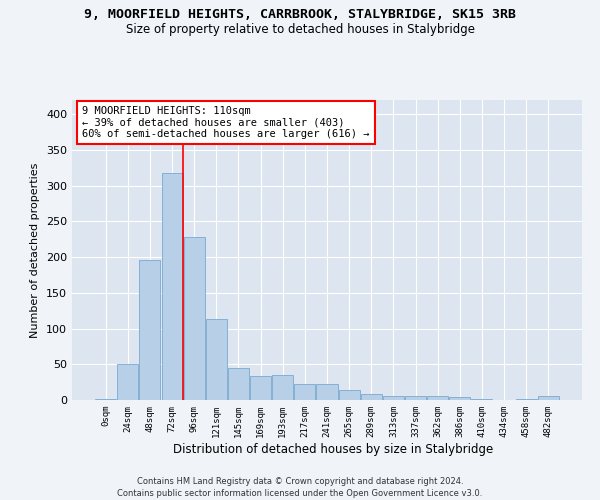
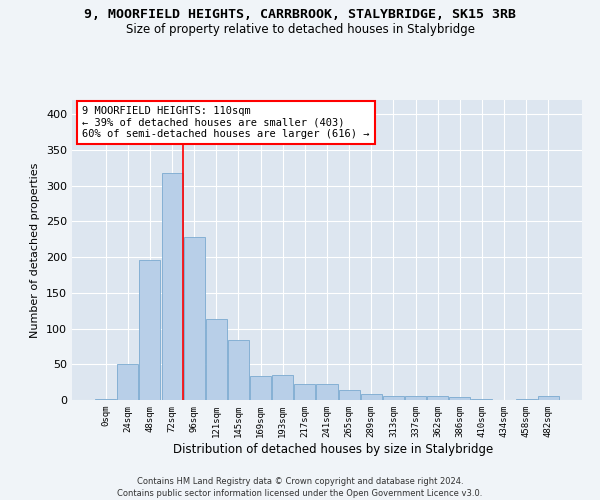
145sqm: 45 -> 84
